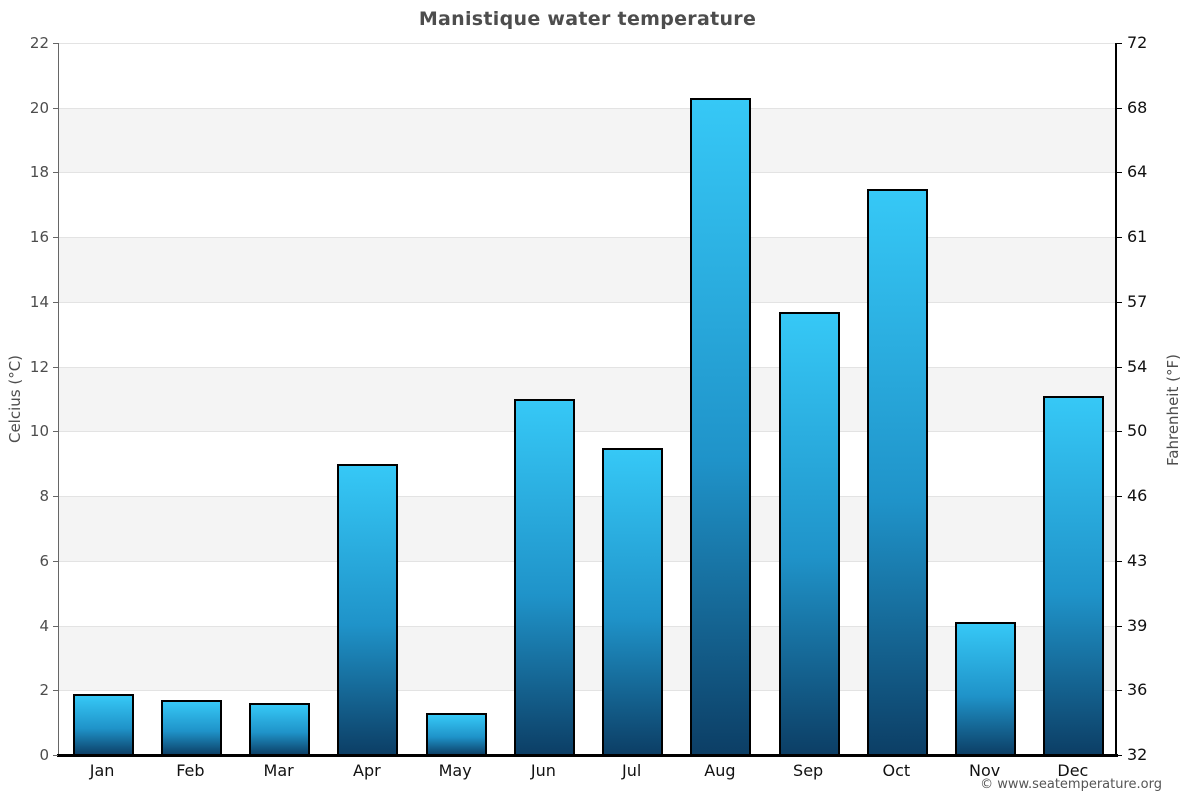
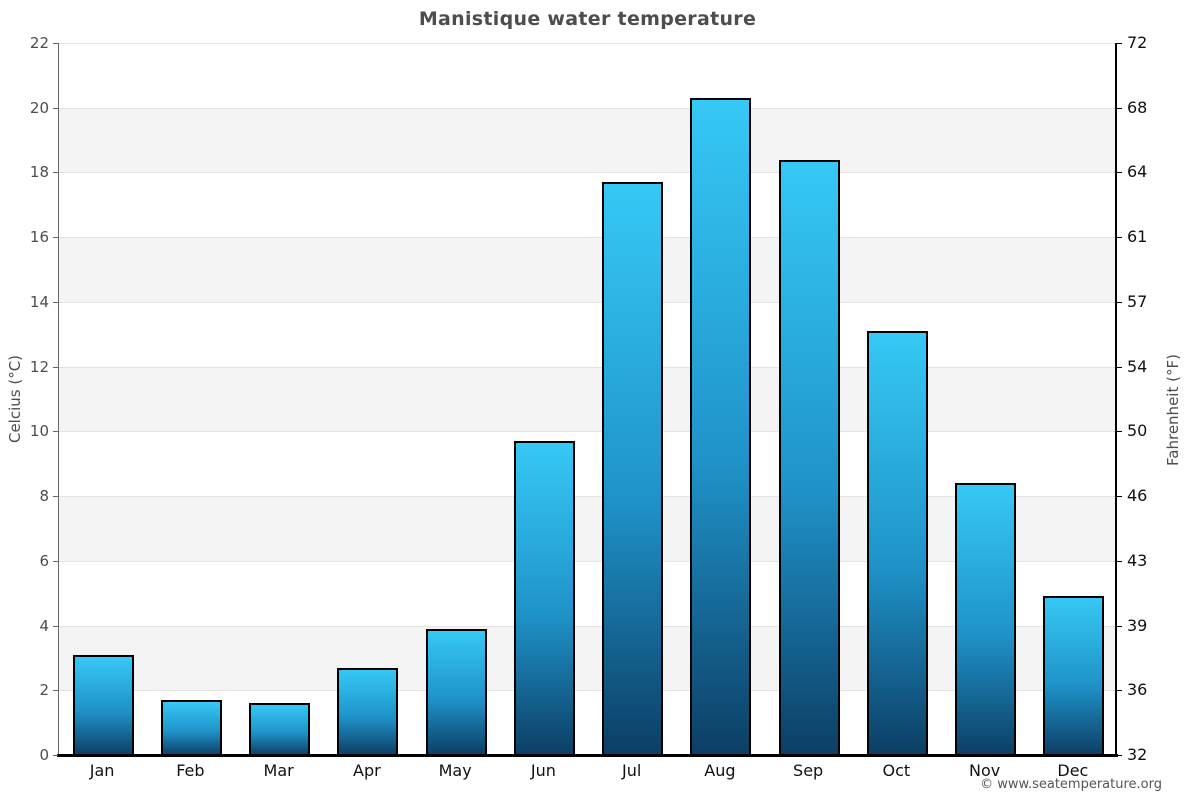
Jan: 1.9 -> 3.1
Apr: 9.0 -> 2.7
May: 1.3 -> 3.9
Jun: 11.0 -> 9.7
Jul: 9.5 -> 17.7
Sep: 13.7 -> 18.4
Oct: 17.5 -> 13.1
Nov: 4.1 -> 8.4
Dec: 11.1 -> 4.9
